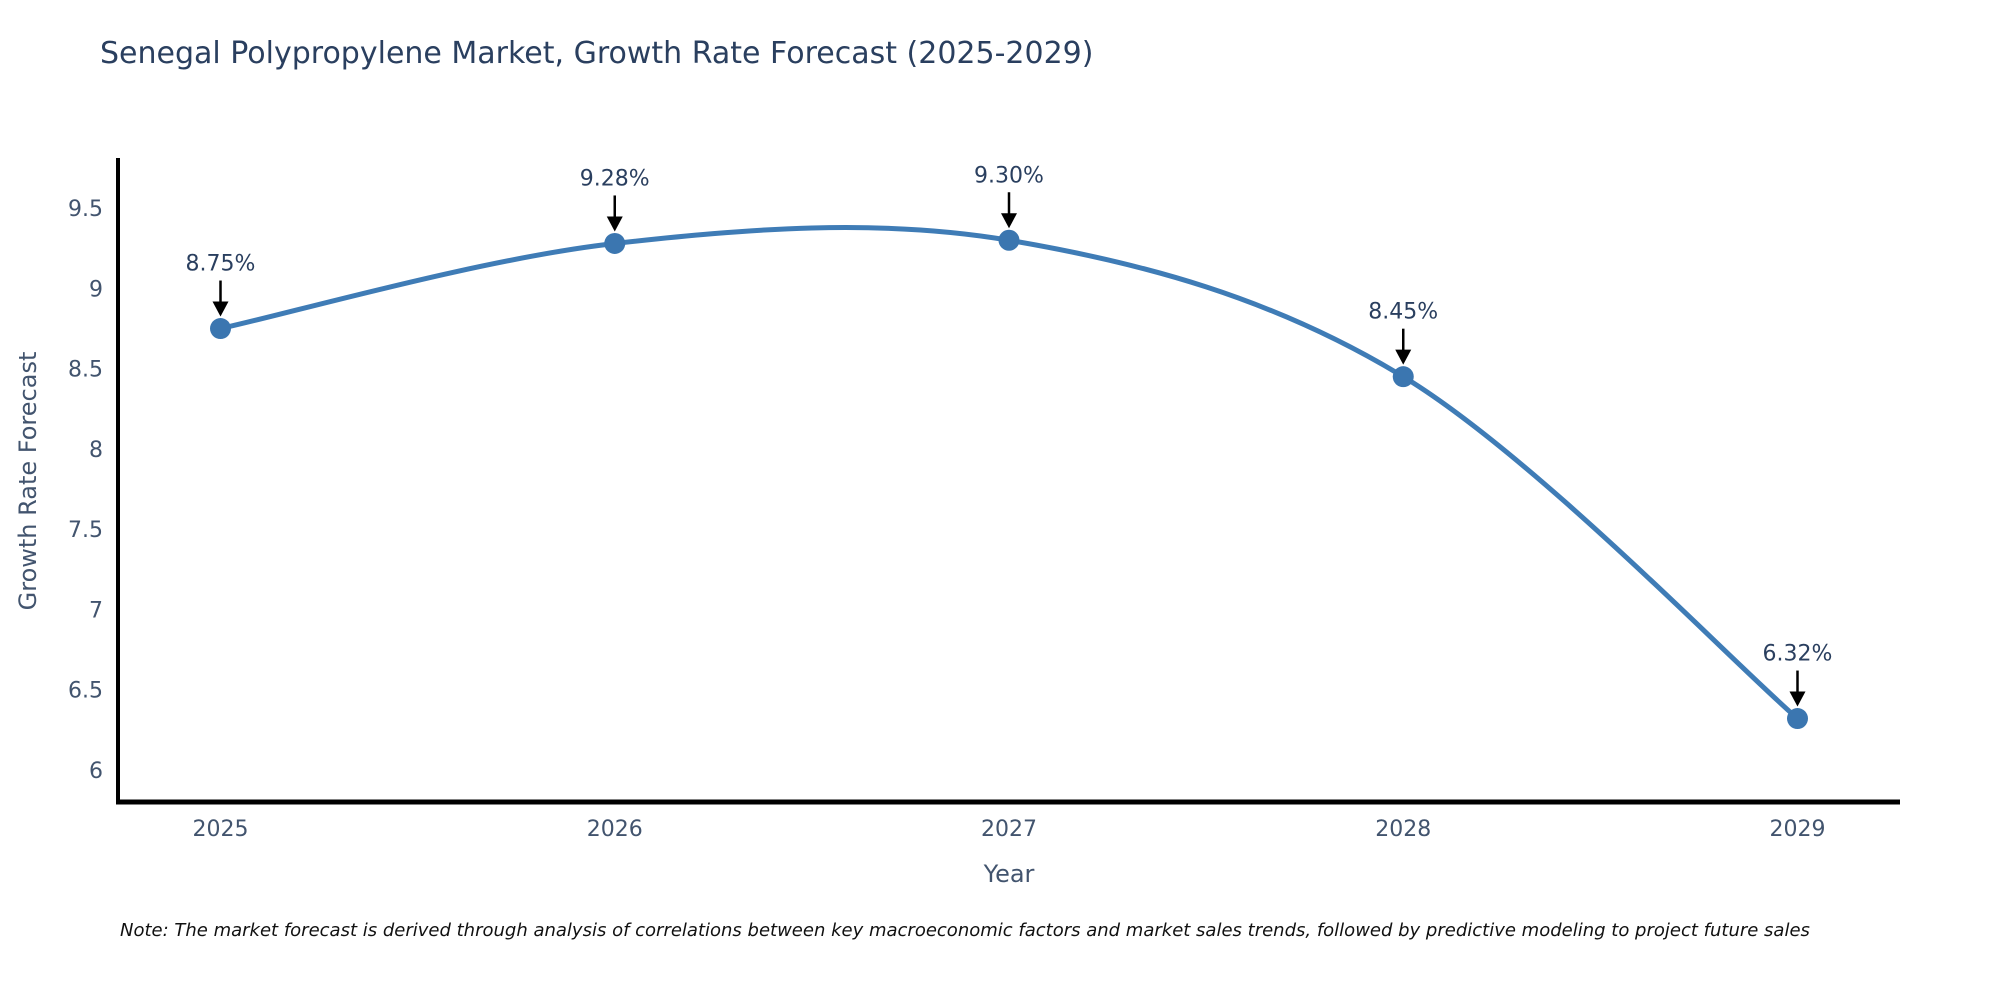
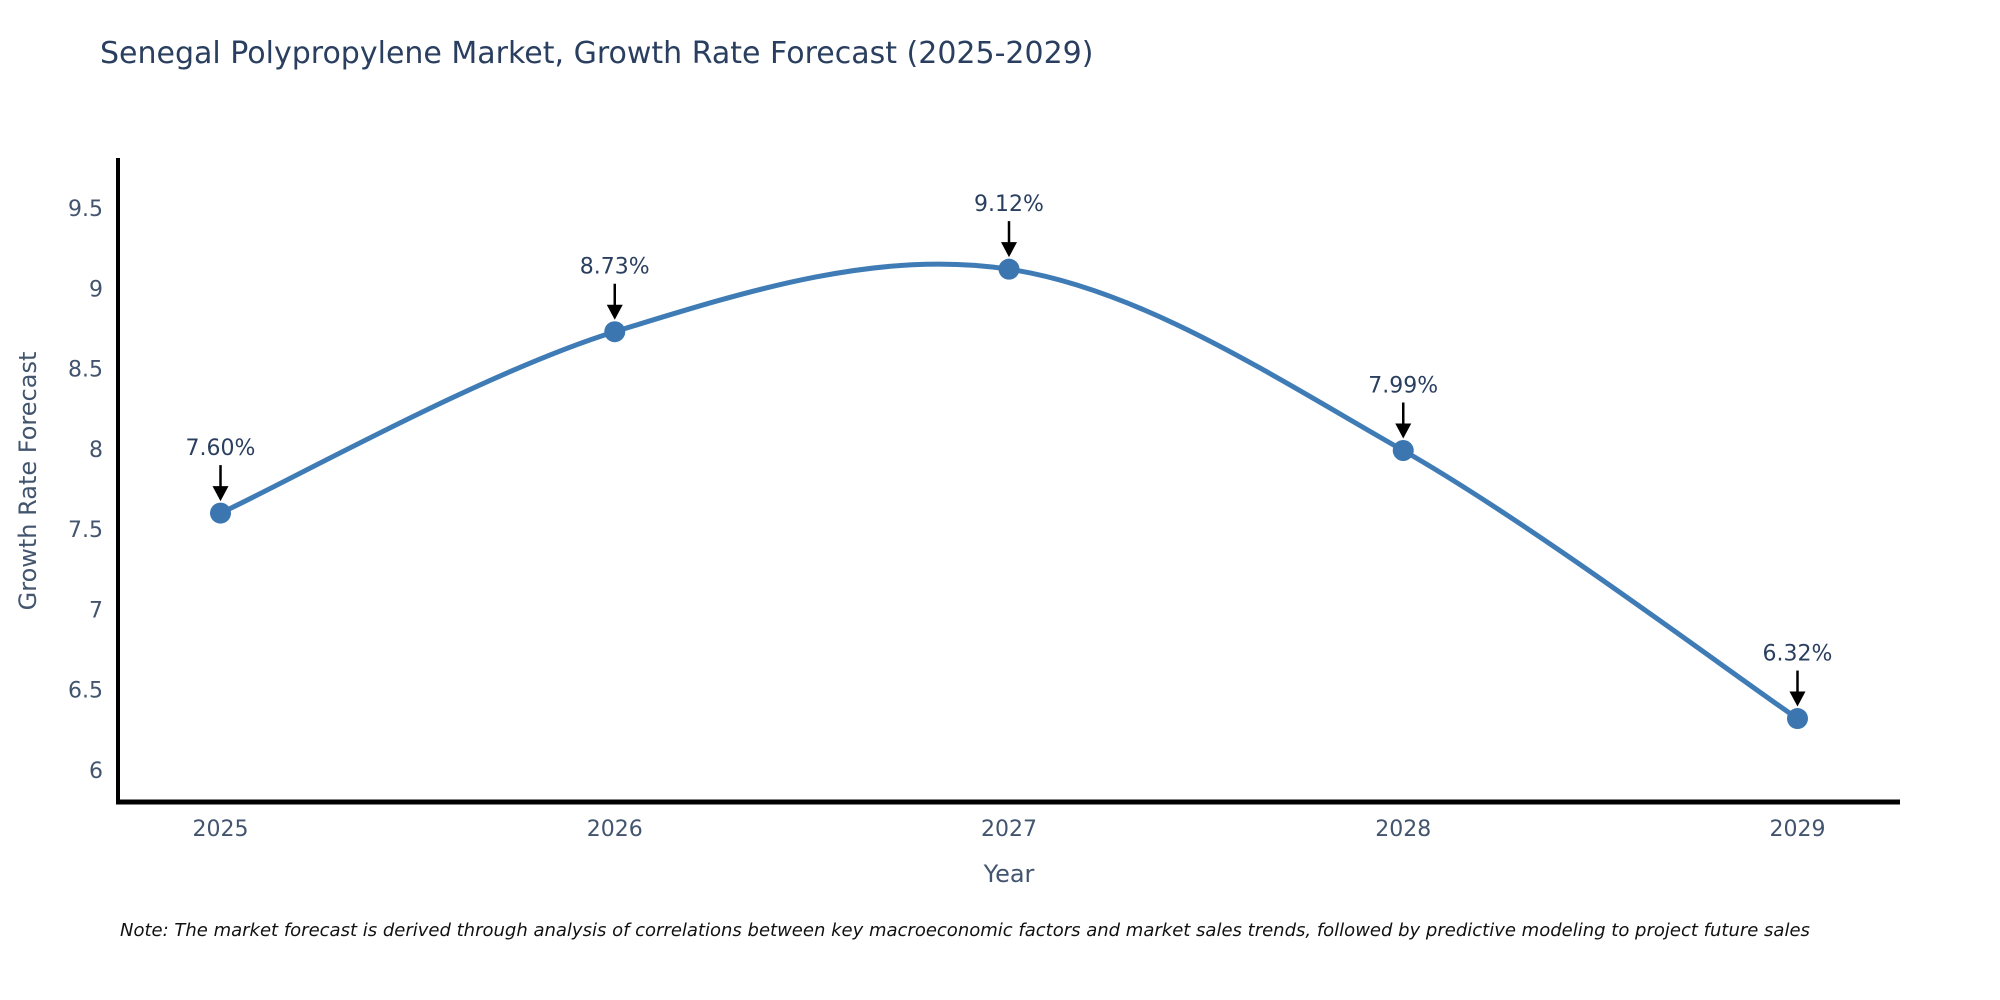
2025: 8.75% -> 7.60%
2026: 9.28% -> 8.73%
2027: 9.30% -> 9.12%
2028: 8.45% -> 7.99%
